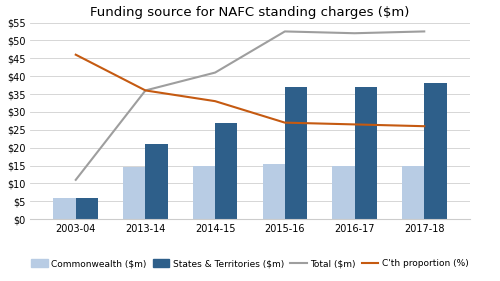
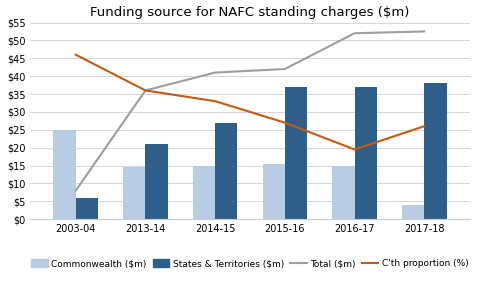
Commonwealth ($m)/2003-04: $6.0 -> $25.0
Total ($m)/2003-04: $11.0 -> $8.0
Total ($m)/2015-16: $52.5 -> $42.0
C'th proportion (%)/2016-17: $26.5 -> $19.5
Commonwealth ($m)/2017-18: $14.8 -> $4.0
